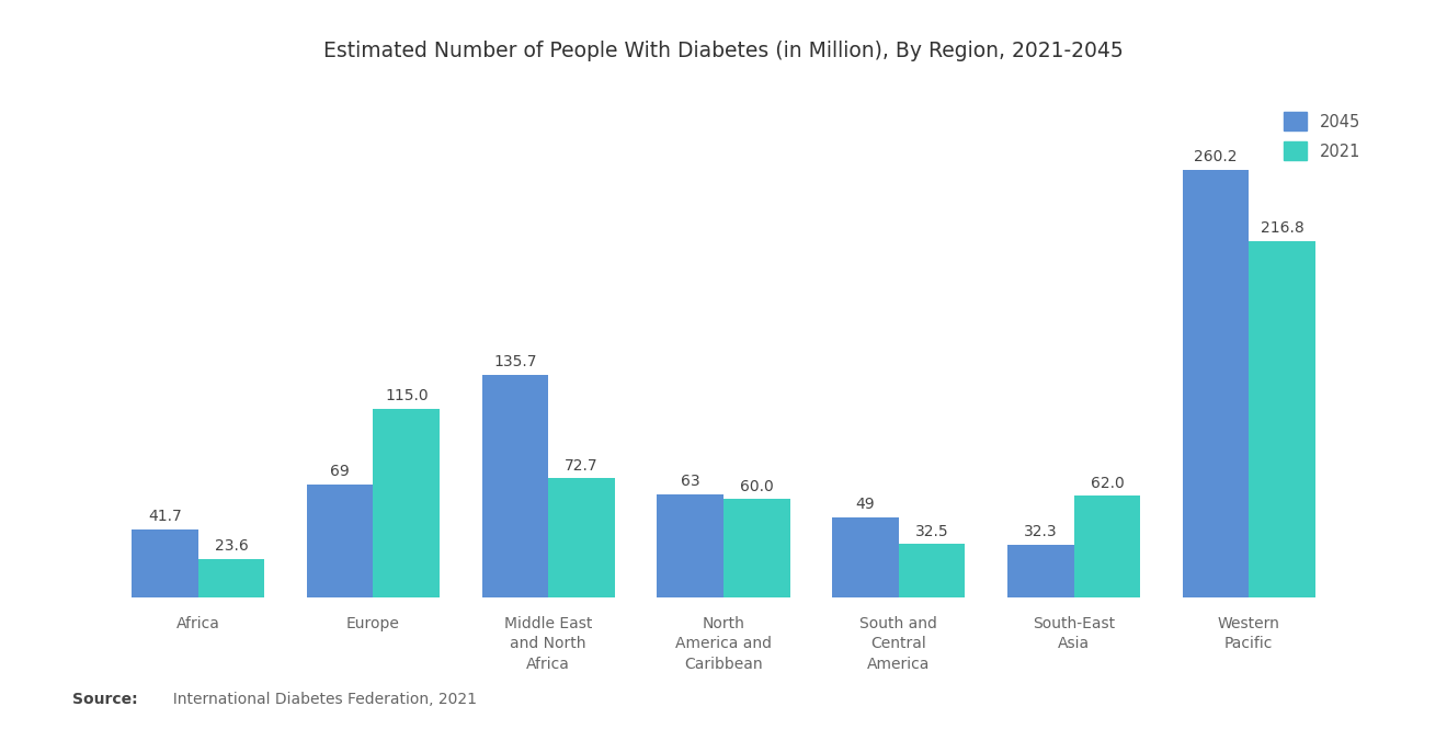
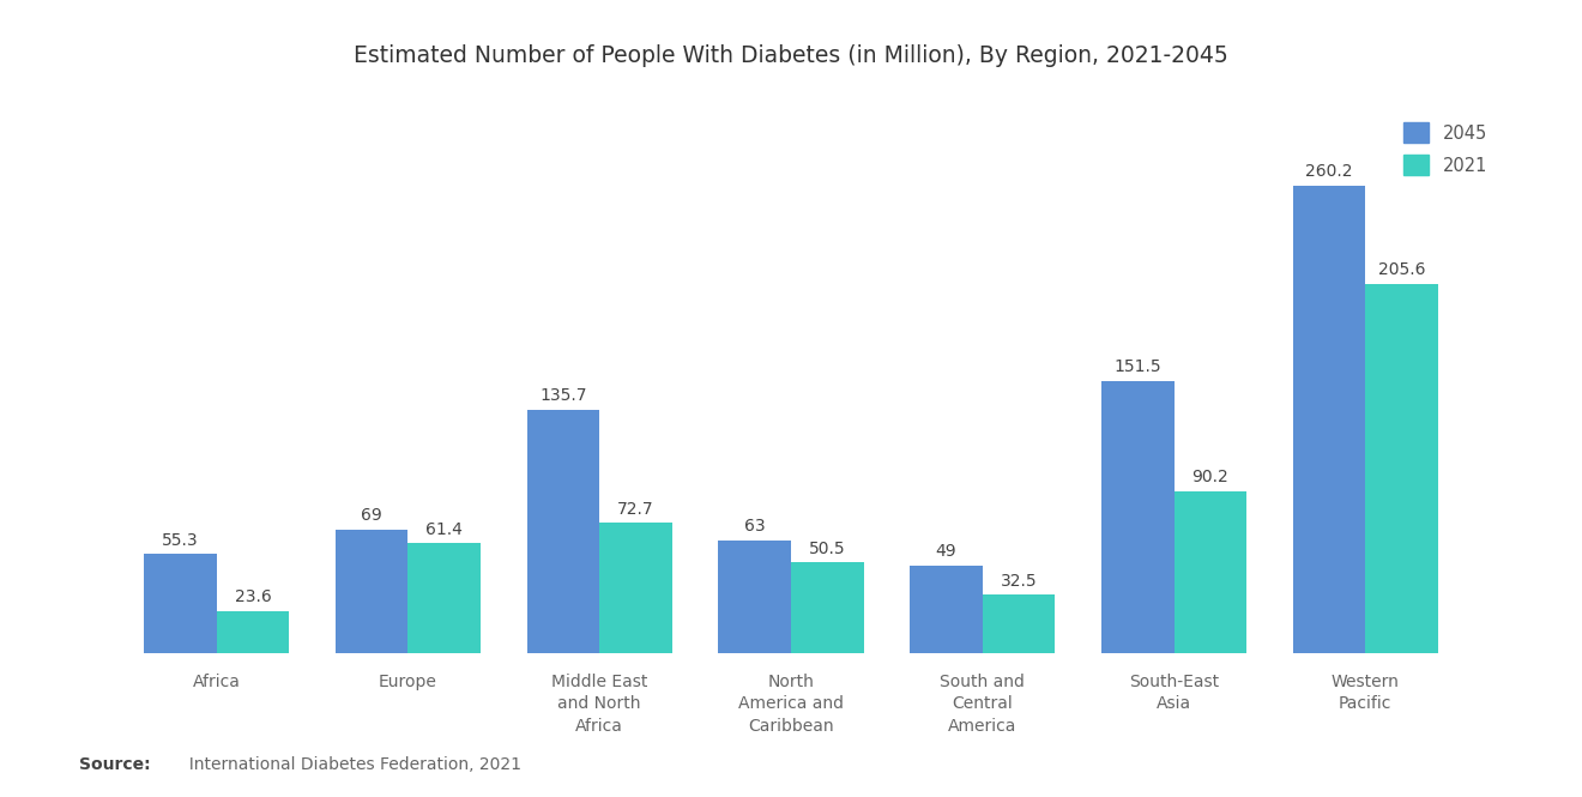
2045/Africa: 41.7 -> 55.3
2021/Europe: 115.0 -> 61.4
2021/North America and Caribbean: 60.0 -> 50.5
2045/South-East Asia: 32.3 -> 151.5
2021/South-East Asia: 62.0 -> 90.2
2021/Western Pacific: 216.8 -> 205.6
